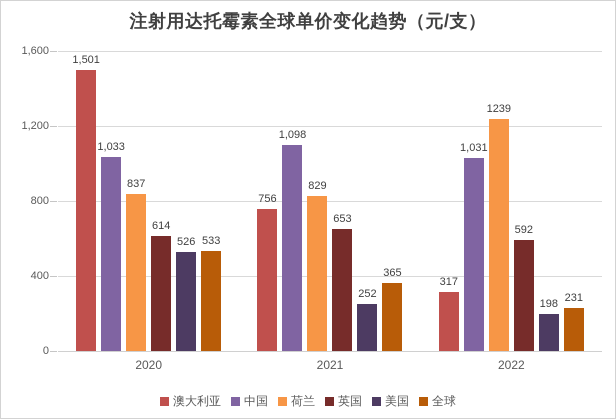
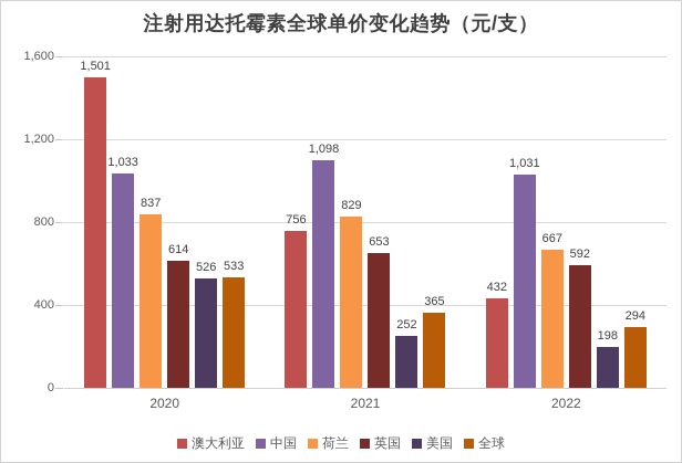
澳大利亚/2022: 317 -> 432
荷兰/2022: 1239 -> 667
全球/2022: 231 -> 294
